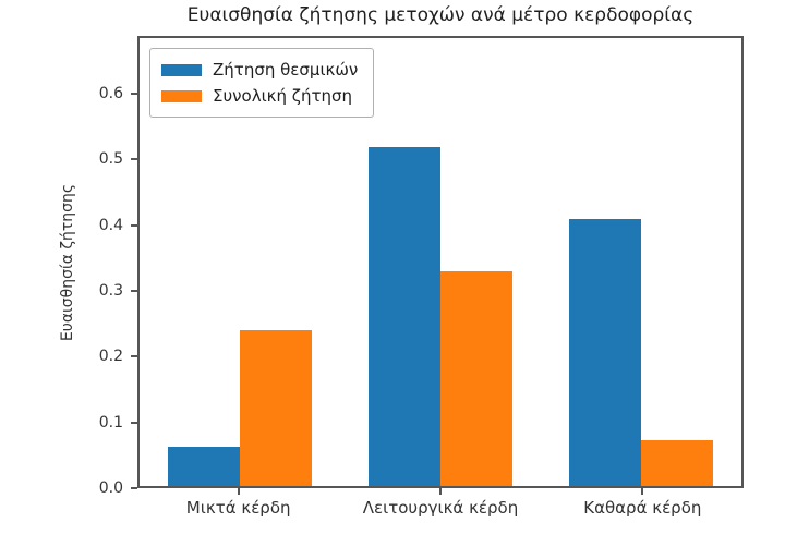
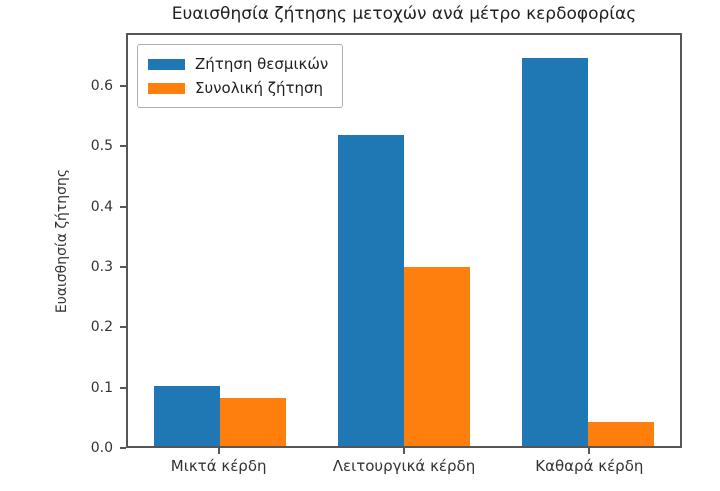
Ζήτηση θεσμικών/Μικτά κέρδη: 0.06 -> 0.10
Συνολική ζήτηση/Μικτά κέρδη: 0.24 -> 0.08
Συνολική ζήτηση/Λειτουργικά κέρδη: 0.33 -> 0.30
Ζήτηση θεσμικών/Καθαρά κέρδη: 0.41 -> 0.65
Συνολική ζήτηση/Καθαρά κέρδη: 0.07 -> 0.04
